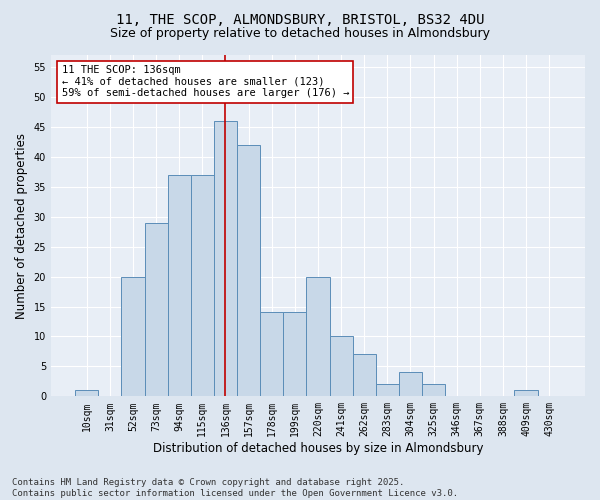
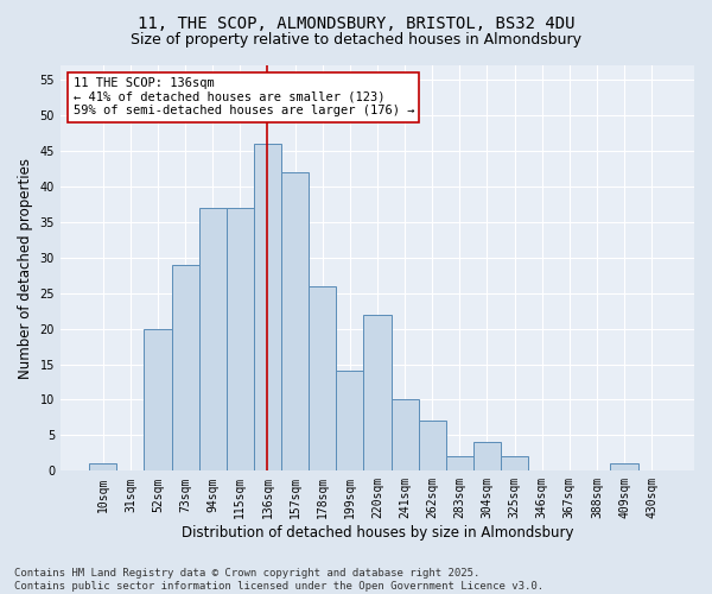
178sqm: 14 -> 26
220sqm: 20 -> 22
